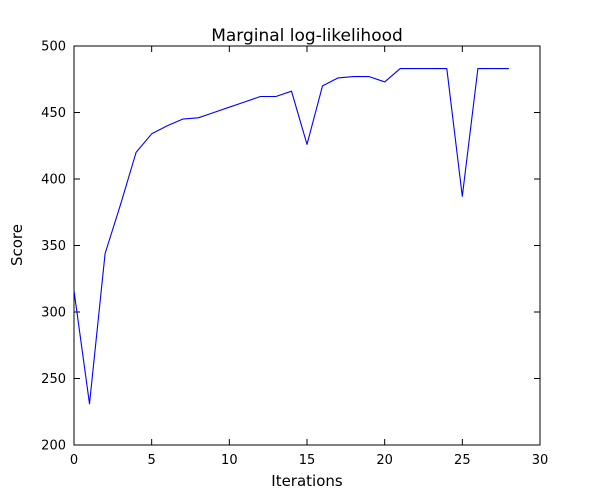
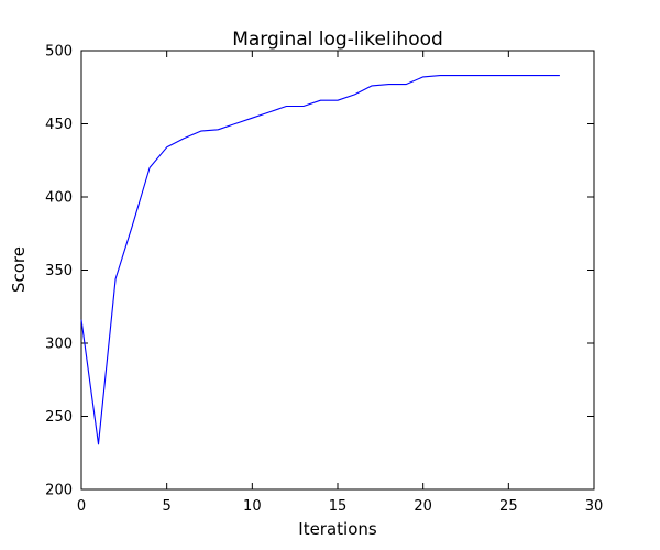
15: 426 -> 466
20: 473 -> 482
25: 387 -> 483
